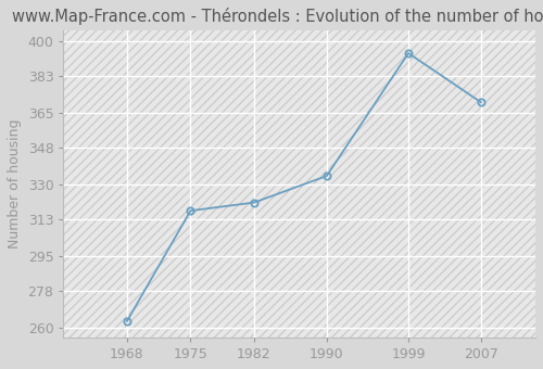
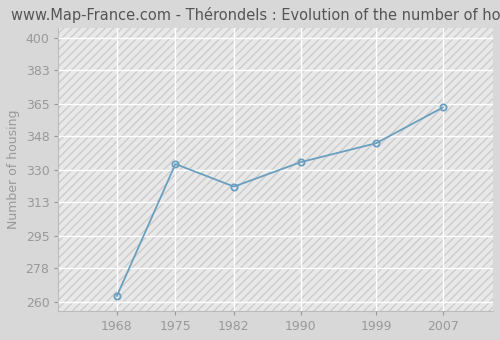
1975: 317 -> 333
1999: 394 -> 344
2007: 370 -> 363
